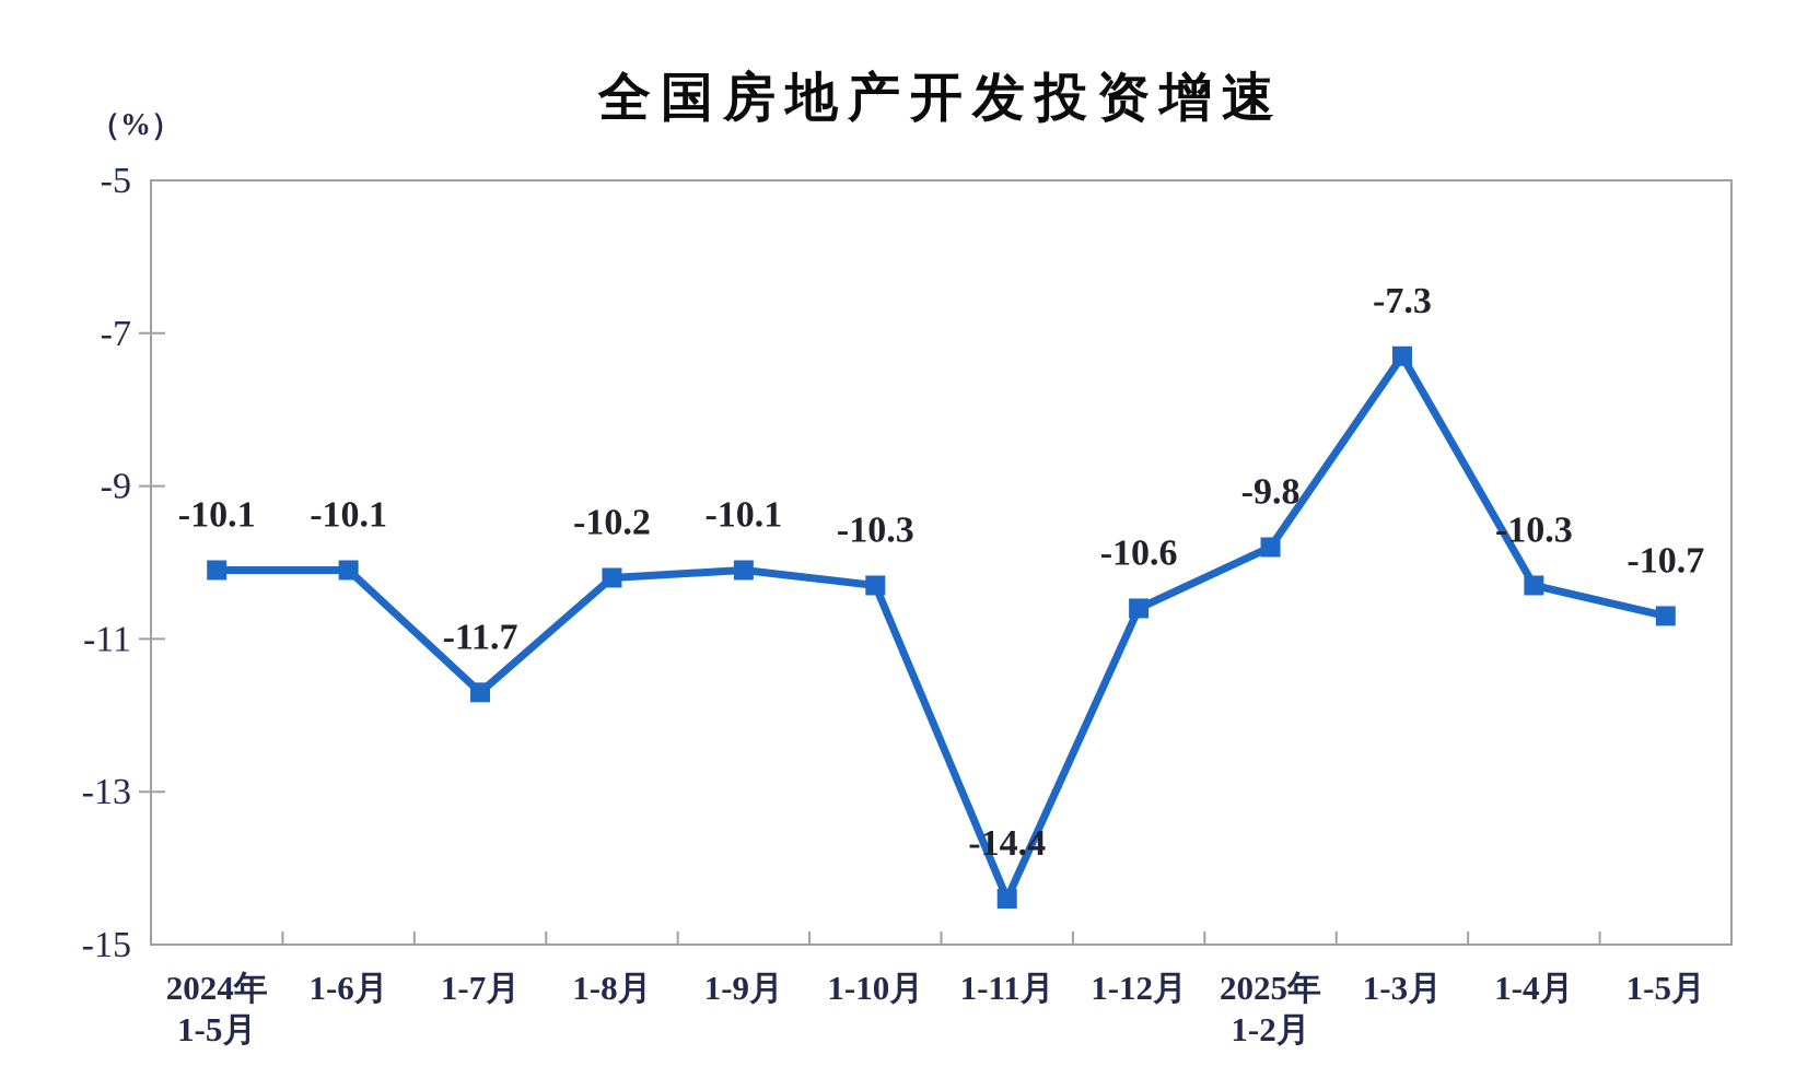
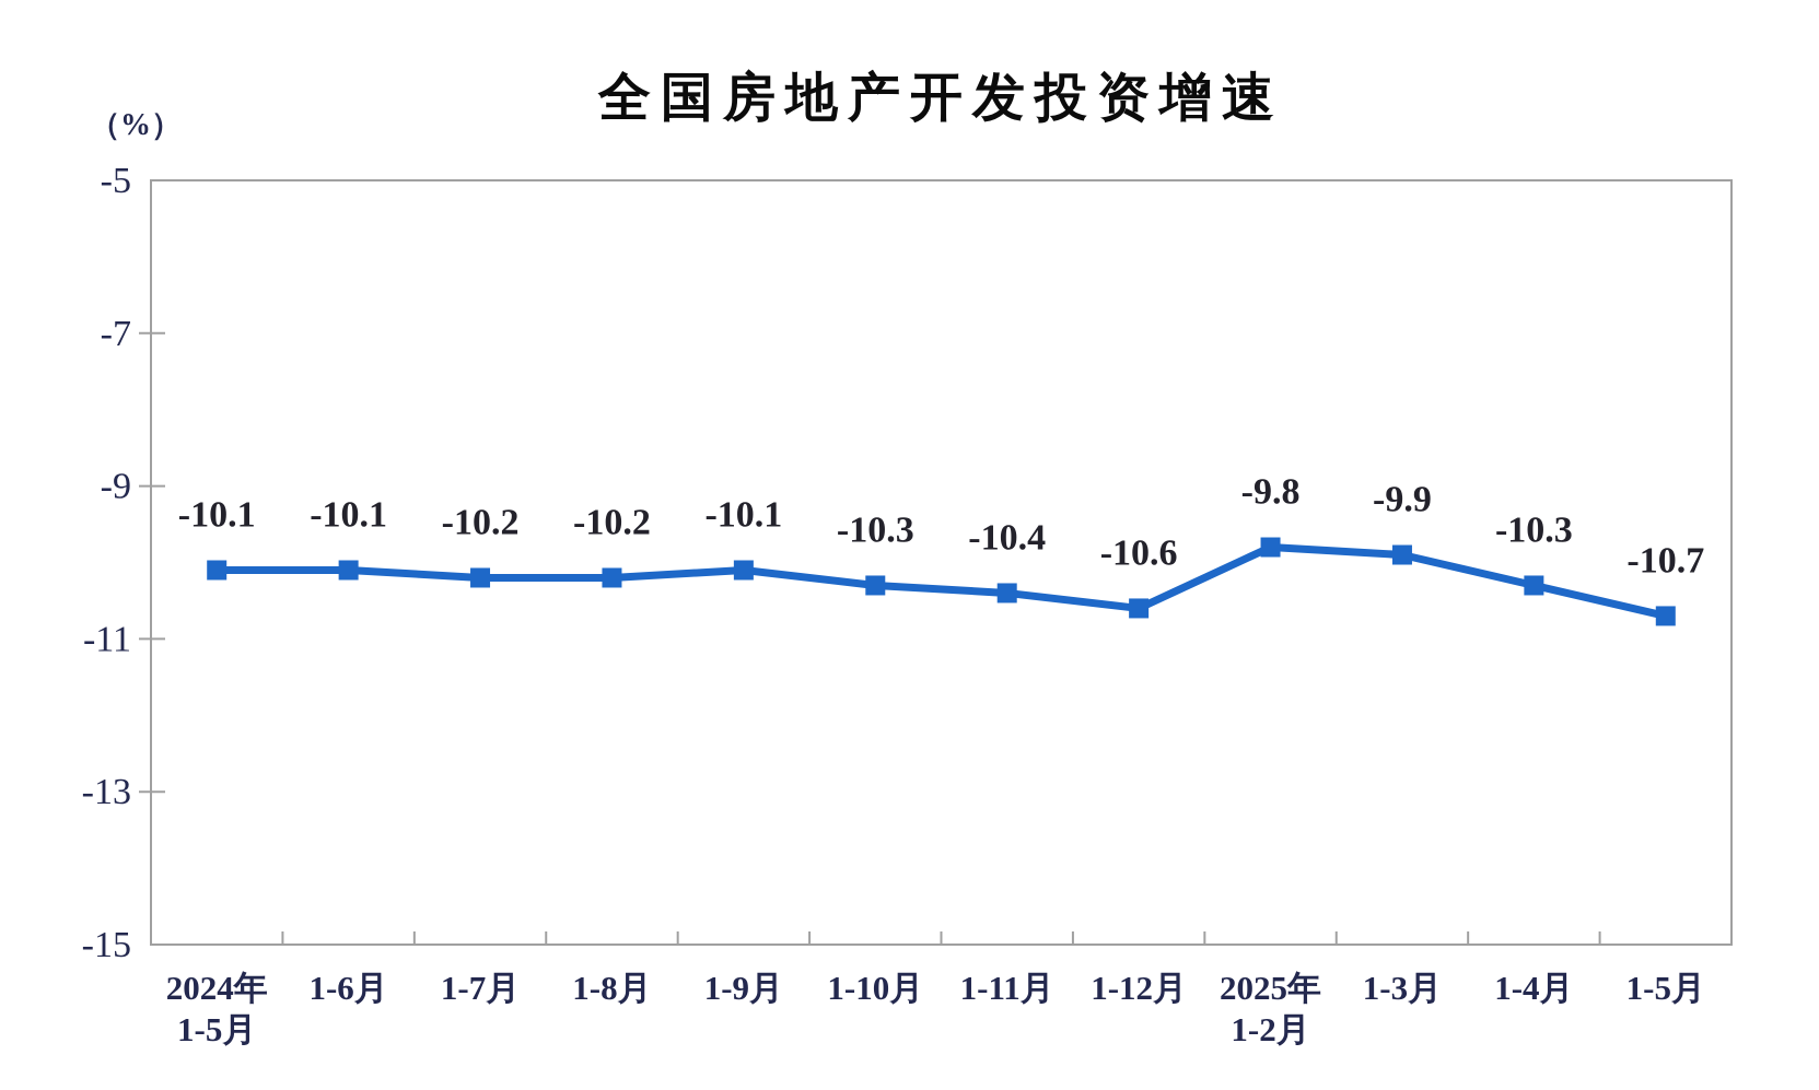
1-7月: -11.7 -> -10.2
1-11月: -14.4 -> -10.4
1-3月: -7.3 -> -9.9
